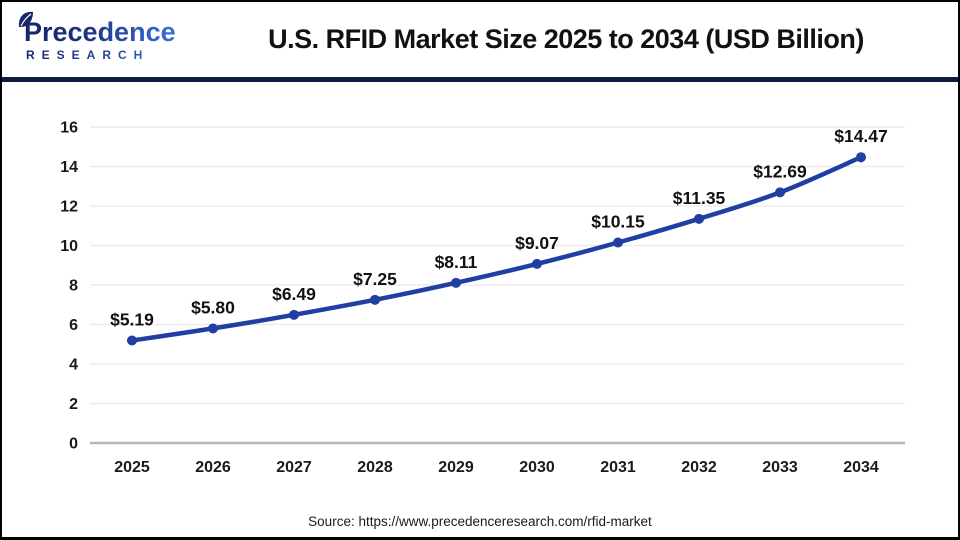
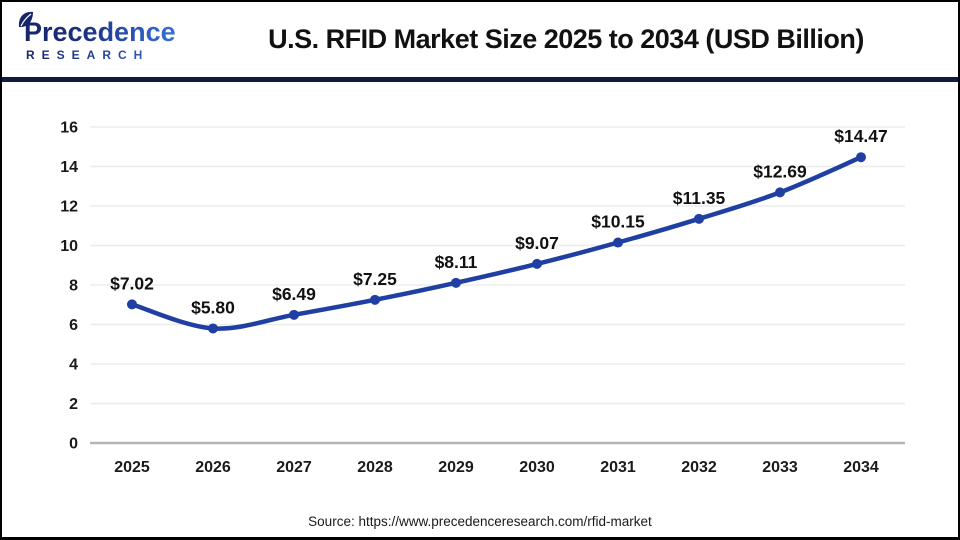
2025: $5.19 -> $7.02
